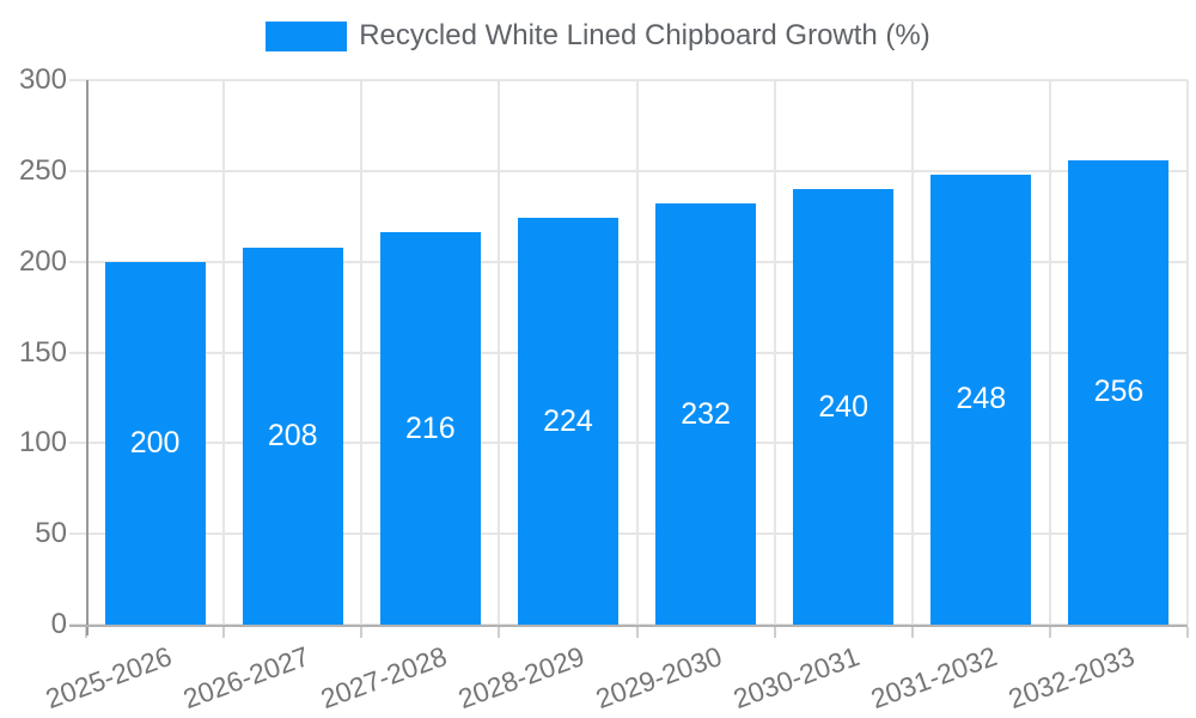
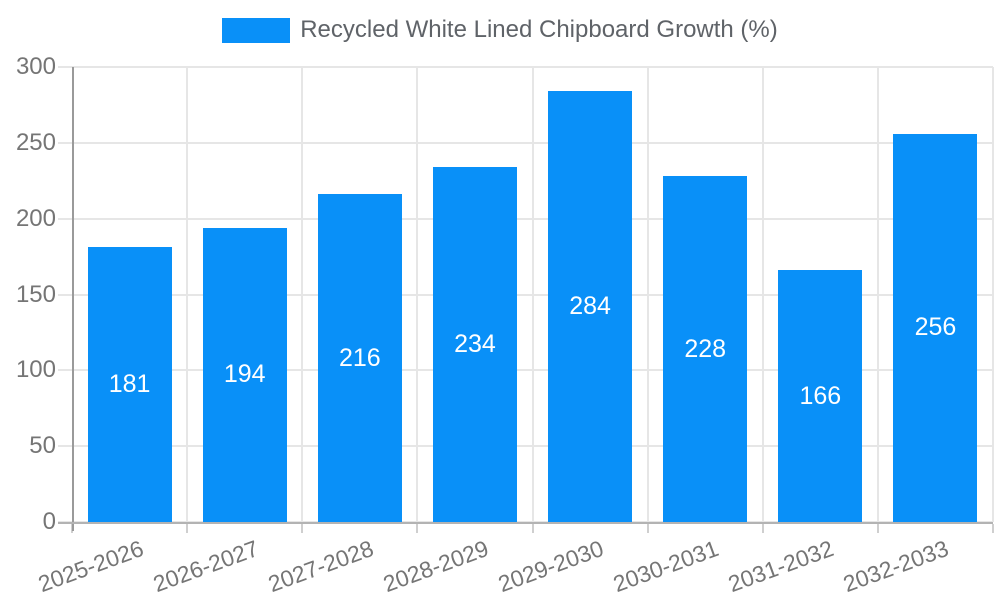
2025-2026: 200 -> 181
2026-2027: 208 -> 194
2028-2029: 224 -> 234
2029-2030: 232 -> 284
2030-2031: 240 -> 228
2031-2032: 248 -> 166
